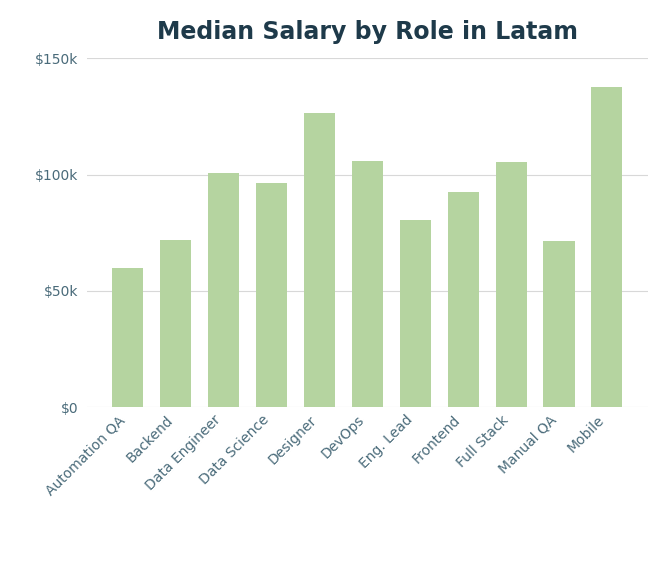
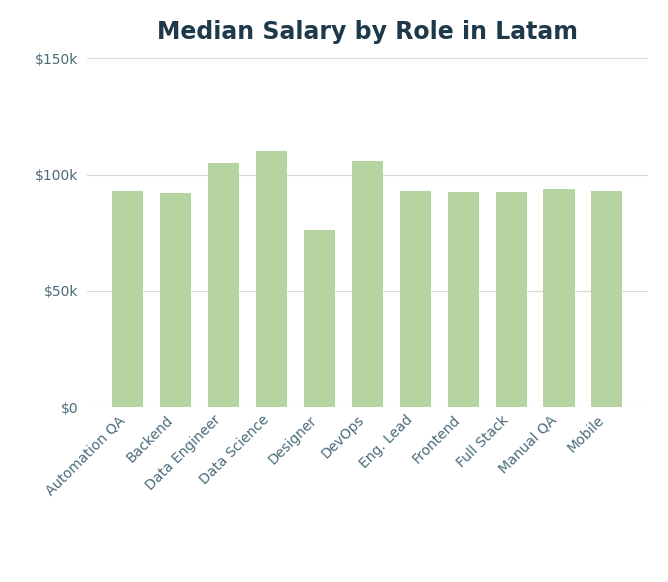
Automation QA: $60.0k -> $93.0k
Backend: $72.0k -> $92.0k
Data Engineer: $100.5k -> $105.0k
Data Science: $96.5k -> $110.0k
Designer: $126.5k -> $76.0k
Eng. Lead: $80.5k -> $93.0k
Full Stack: $105.5k -> $92.5k
Manual QA: $71.5k -> $94.0k
Mobile: $137.5k -> $93.0k
